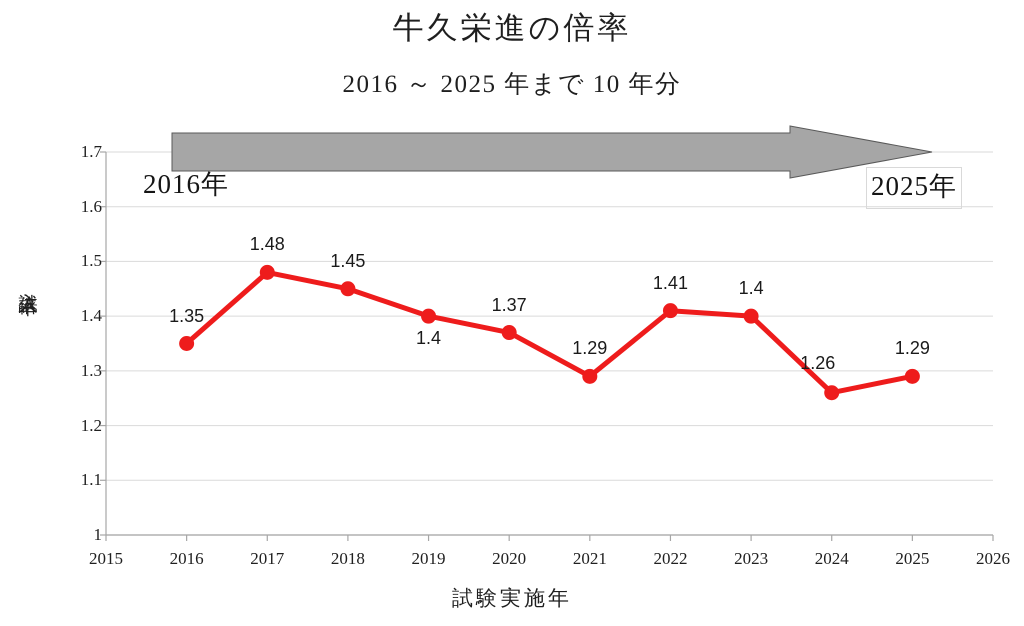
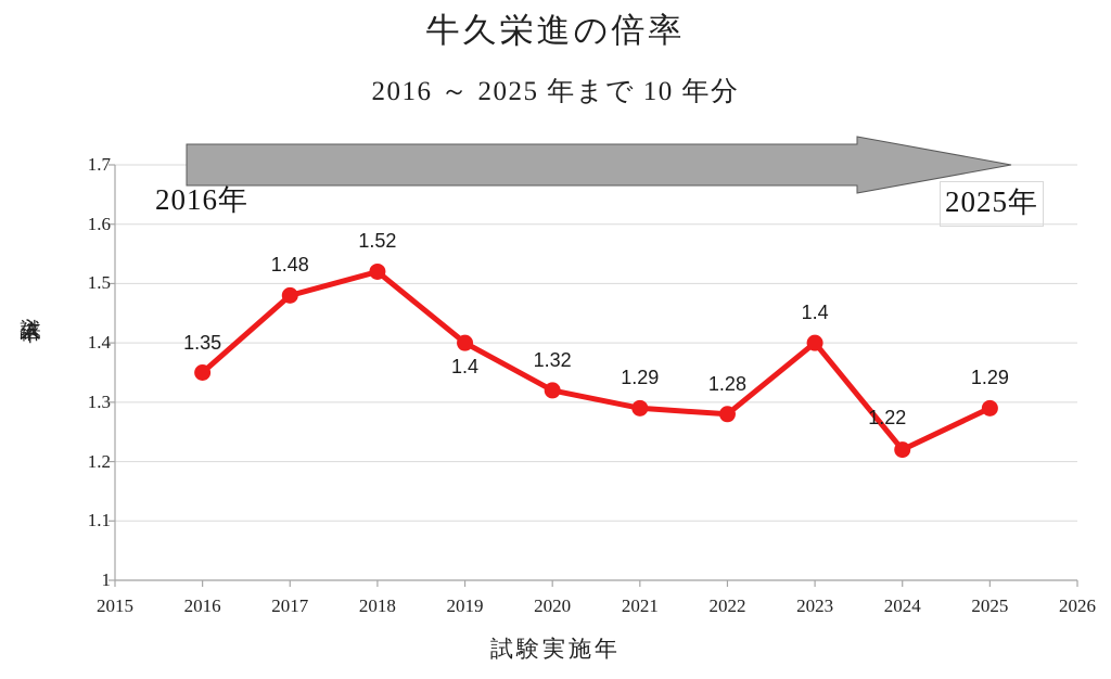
2018: 1.45 -> 1.52
2020: 1.37 -> 1.32
2022: 1.41 -> 1.28
2024: 1.26 -> 1.22
